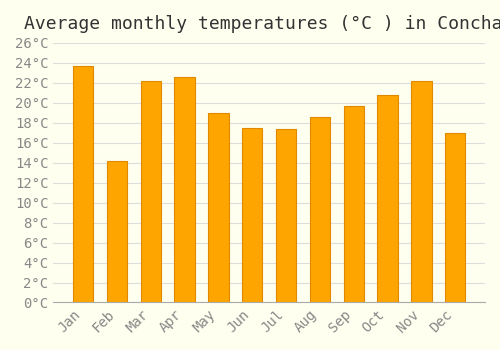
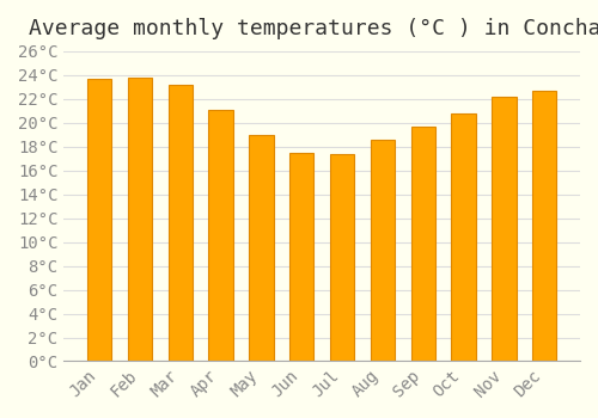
Feb: 14.2°C -> 23.8°C
Mar: 22.2°C -> 23.2°C
Apr: 22.6°C -> 21.1°C
Dec: 17.0°C -> 22.7°C
